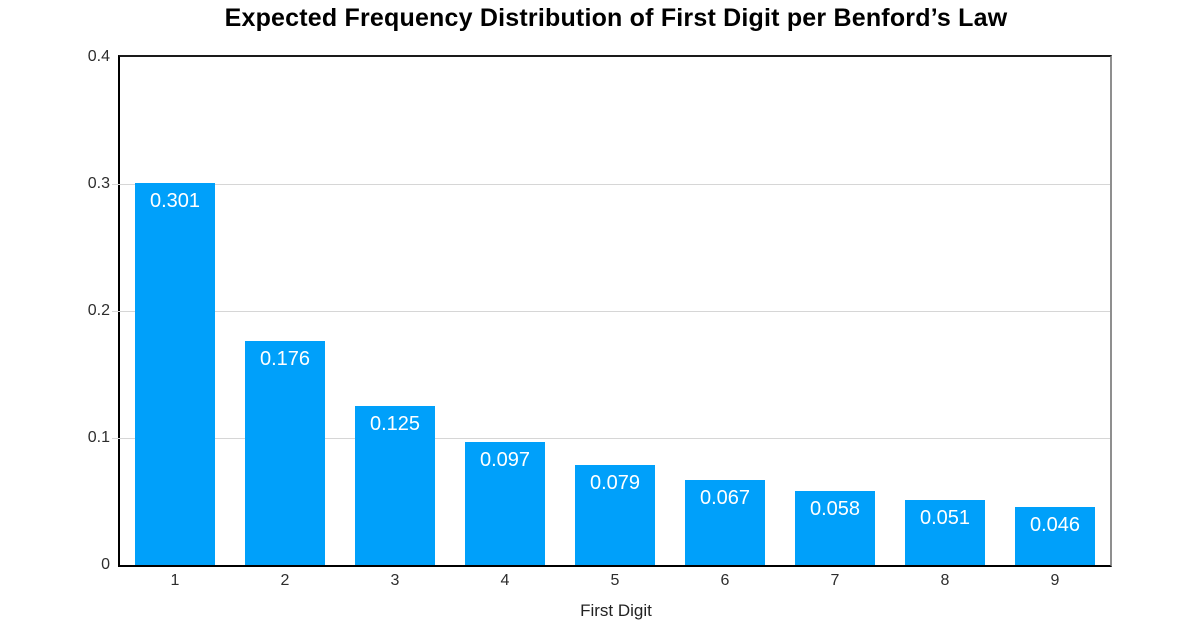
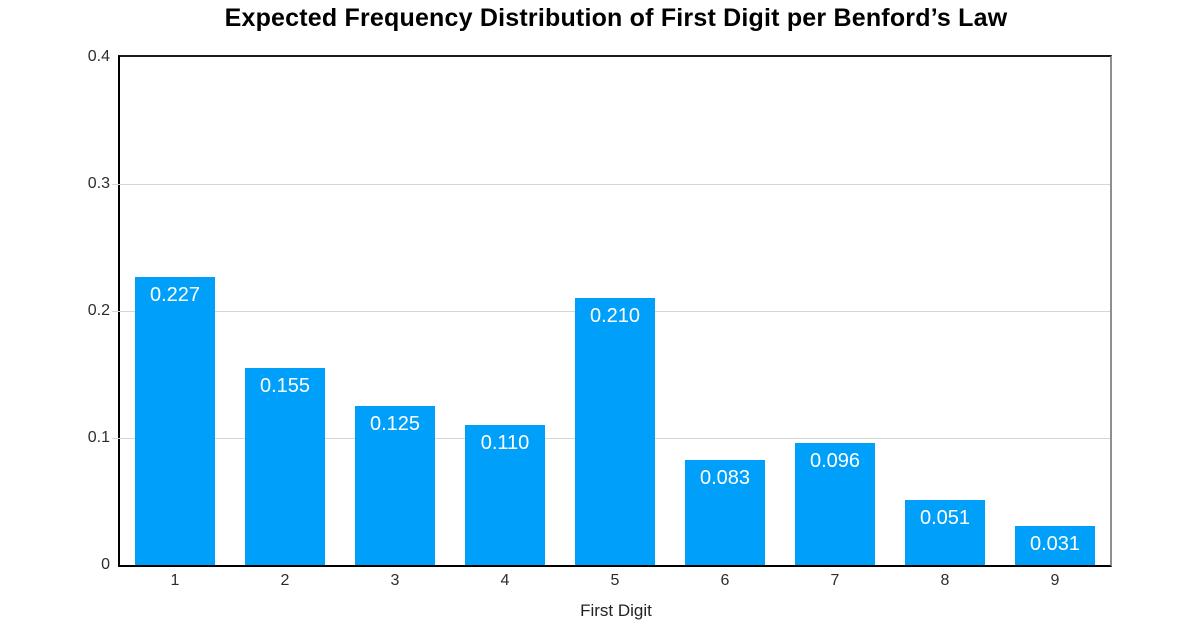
1: 0.301 -> 0.227
2: 0.176 -> 0.155
4: 0.097 -> 0.110
5: 0.079 -> 0.210
6: 0.067 -> 0.083
7: 0.058 -> 0.096
9: 0.046 -> 0.031
